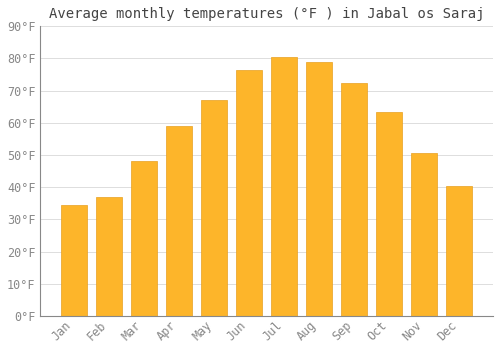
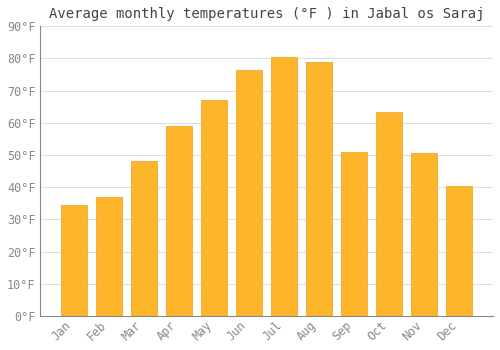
Sep: 72.5°F -> 51.0°F
